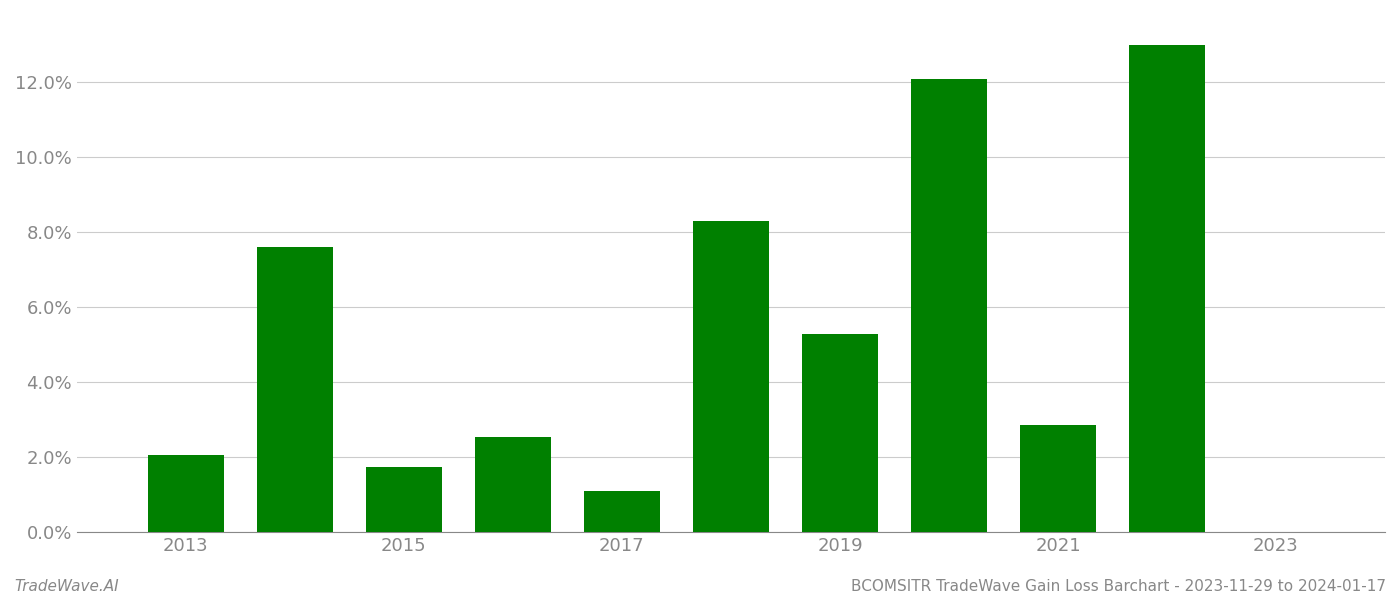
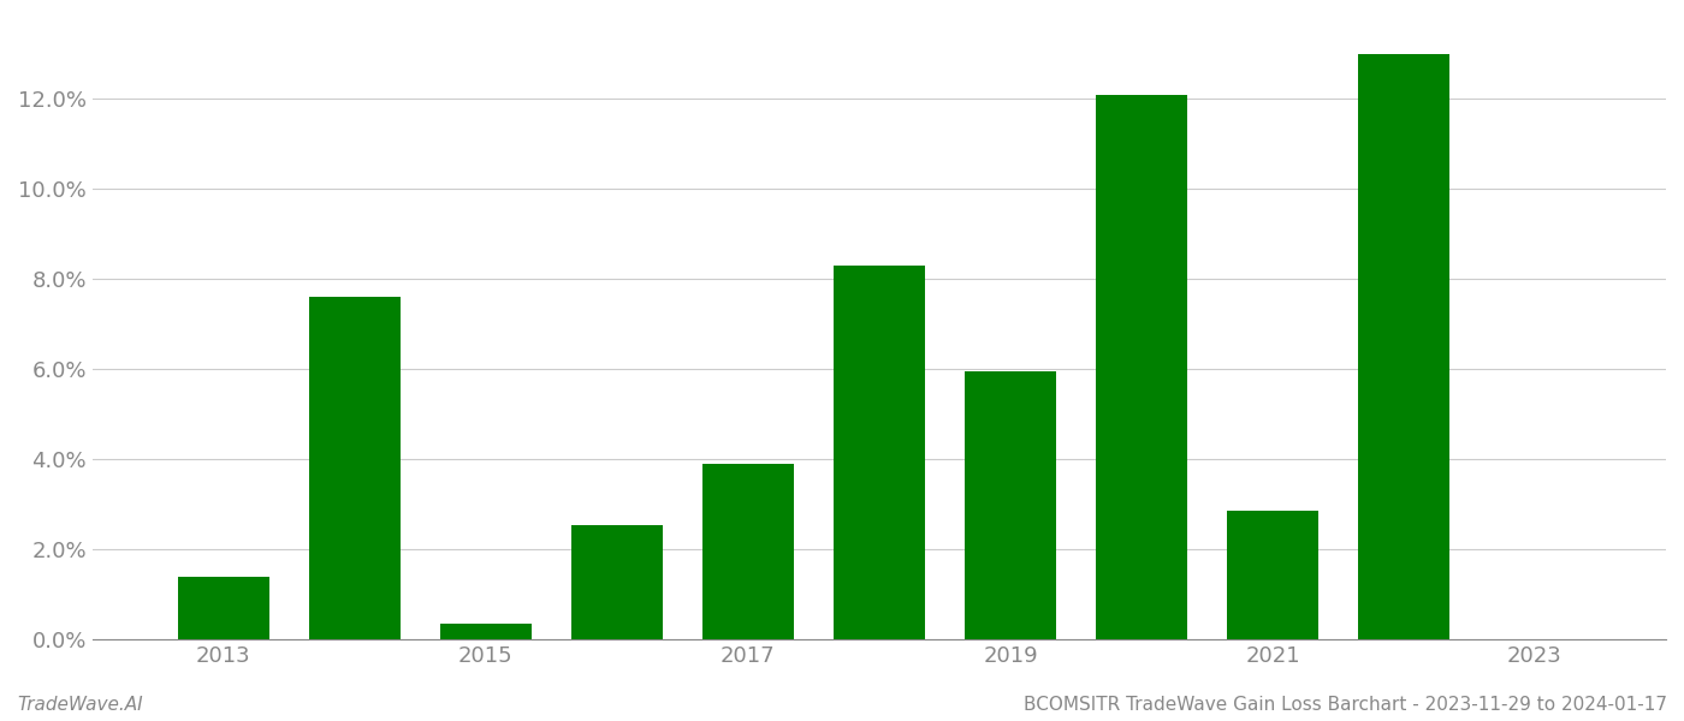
2013: 2.05% -> 1.40%
2015: 1.75% -> 0.35%
2017: 1.10% -> 3.90%
2019: 5.30% -> 5.95%
